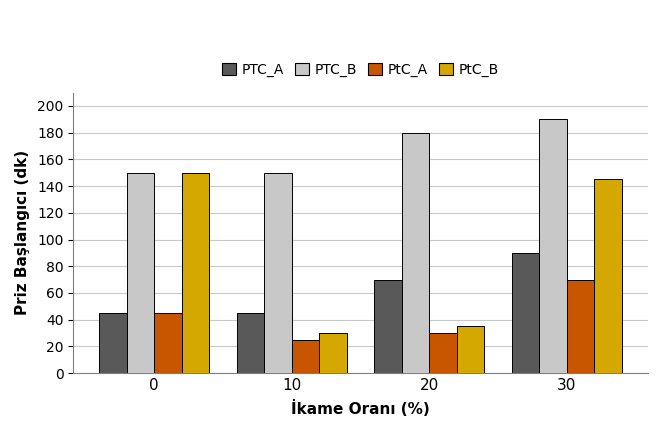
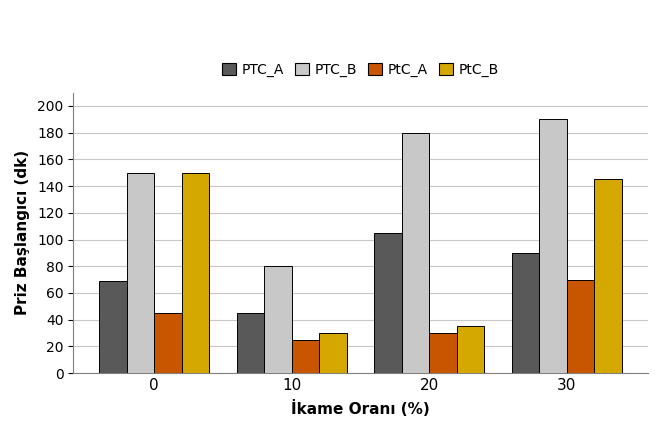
PTC_A/0: 45 -> 69
PTC_B/10: 150 -> 80
PTC_A/20: 70 -> 105
